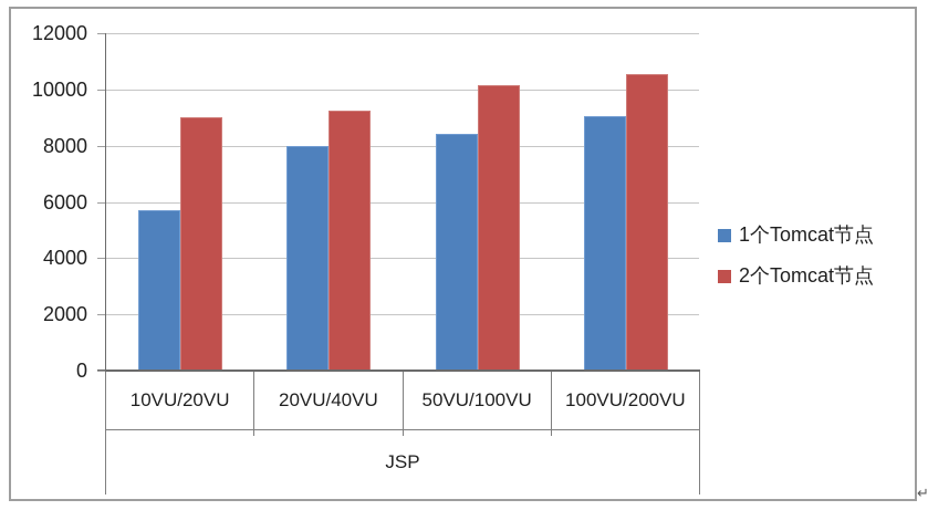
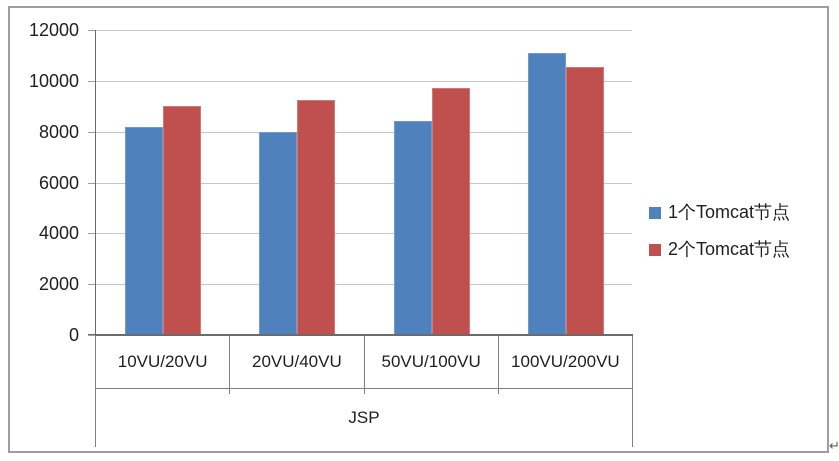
1个Tomcat节点/10VU/20VU: 5700 -> 8200
2个Tomcat节点/50VU/100VU: 10200 -> 9700
1个Tomcat节点/100VU/200VU: 9000 -> 11100
